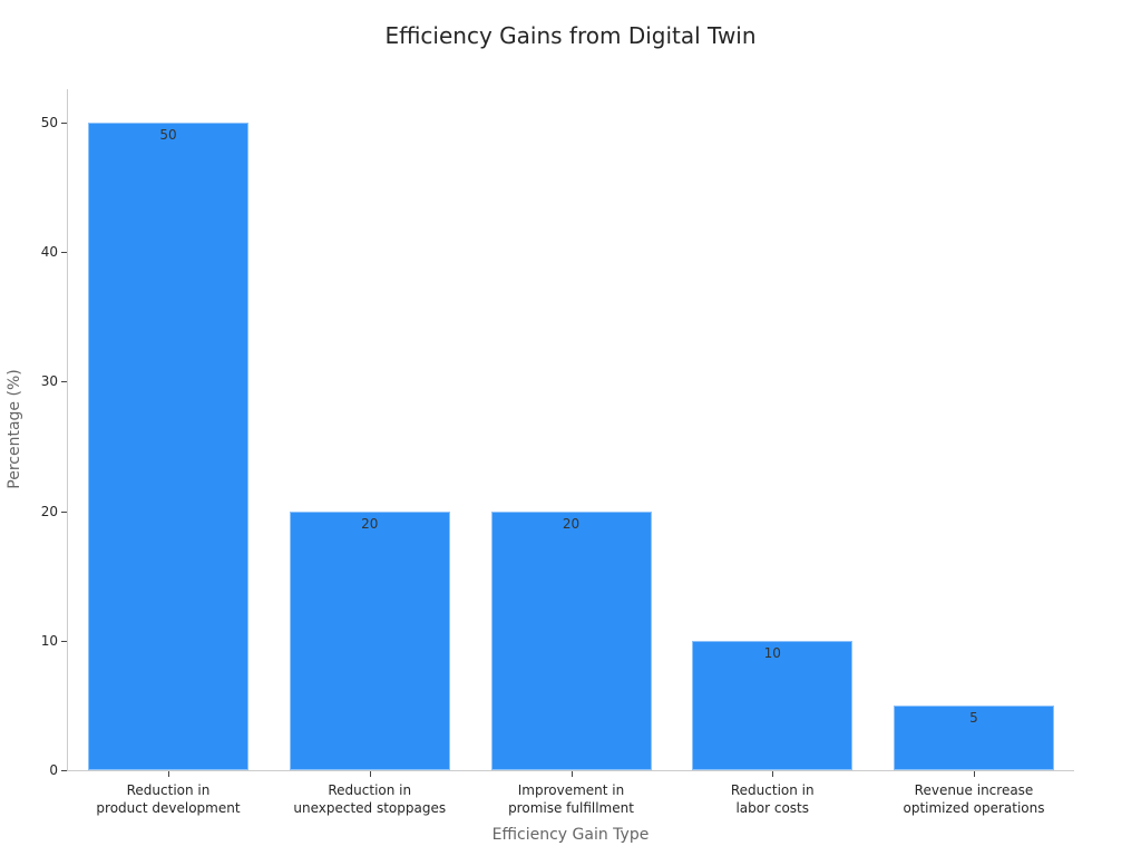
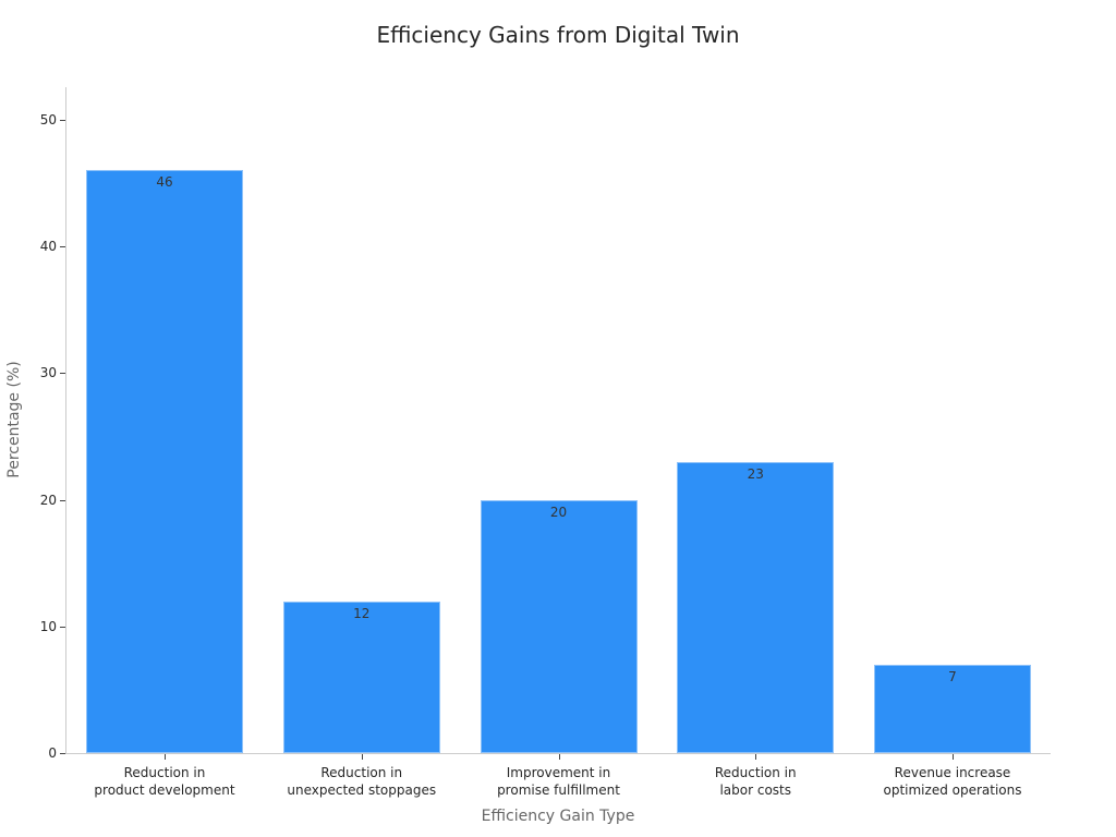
Reduction in product development: 50 -> 46
Reduction in unexpected stoppages: 20 -> 12
Reduction in labor costs: 10 -> 23
Revenue increase optimized operations: 5 -> 7
